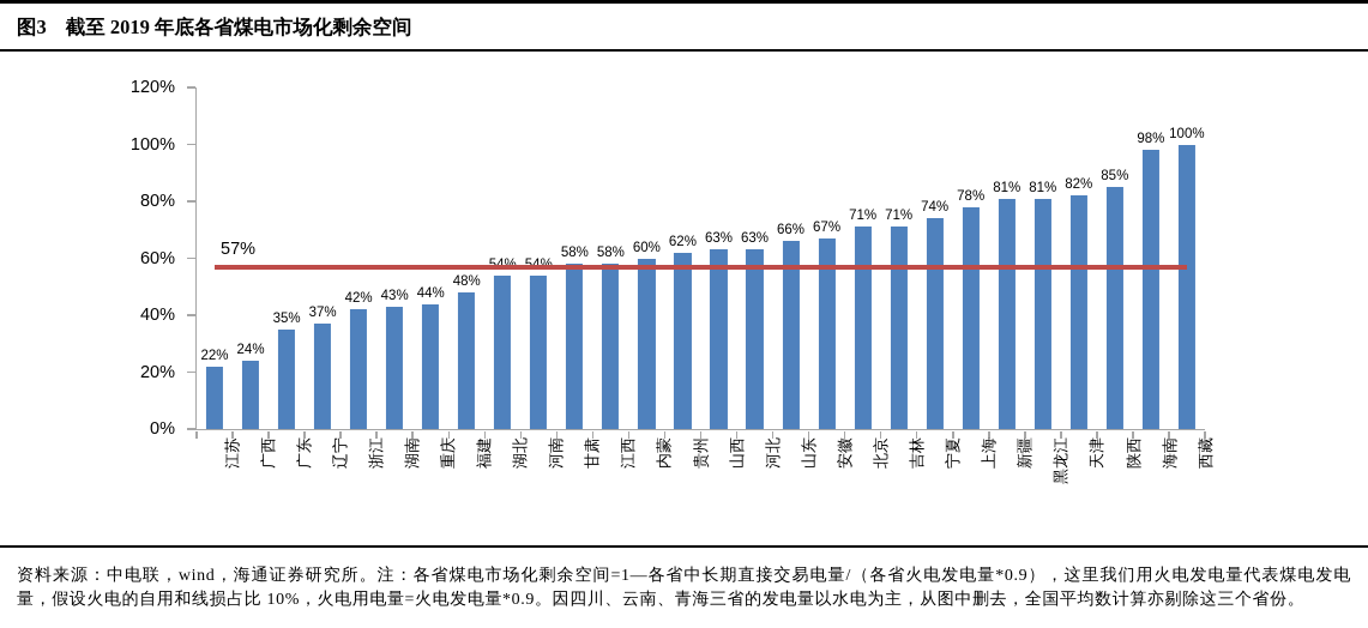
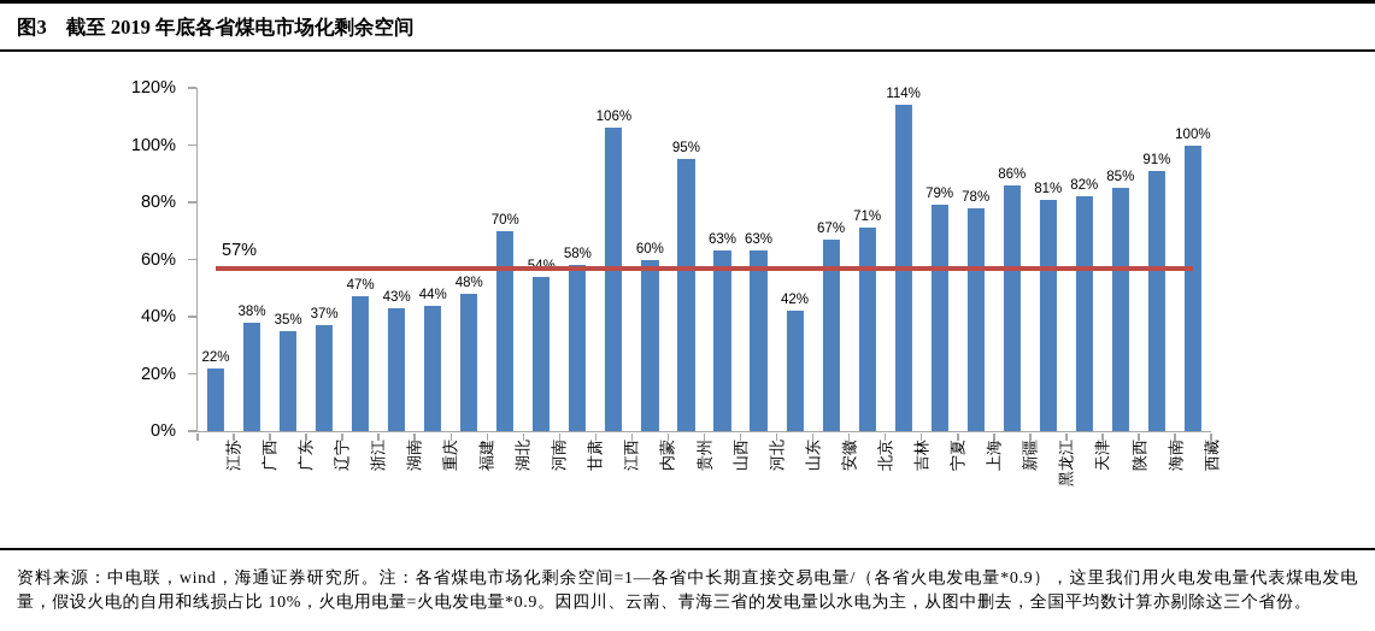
广西: 24% -> 38%
浙江: 42% -> 47%
湖北: 54% -> 70%
江西: 58% -> 106%
贵州: 62% -> 95%
山东: 66% -> 42%
吉林: 71% -> 114%
宁夏: 74% -> 79%
新疆: 81% -> 86%
海南: 98% -> 91%
